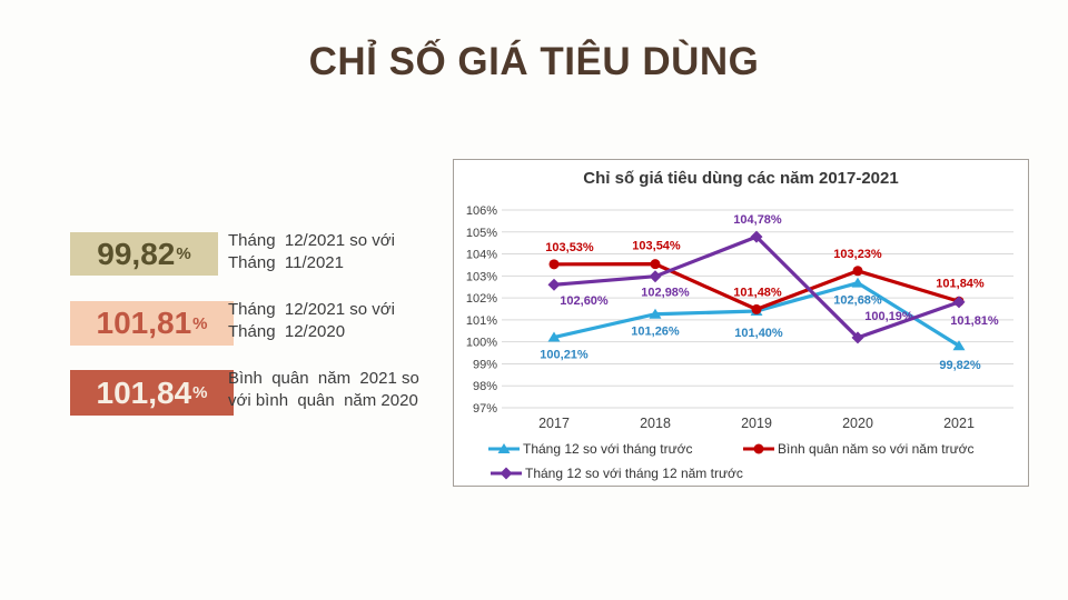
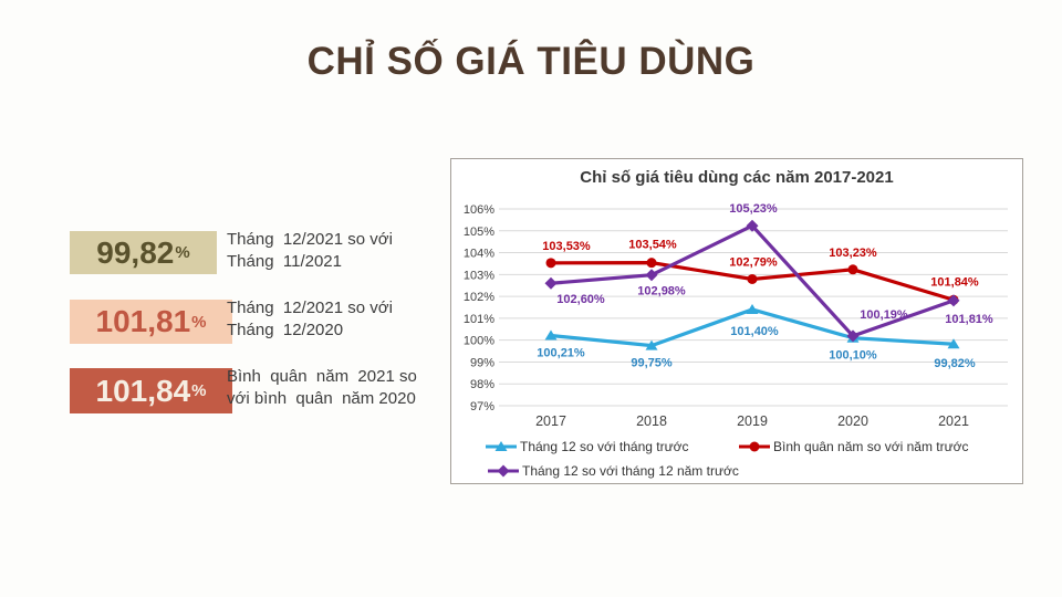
Tháng 12 so với tháng trước/2018: 101,26% -> 99,75%
Bình quân năm so với năm trước/2019: 101,48% -> 102,79%
Tháng 12 so với tháng 12 năm trước/2019: 104,78% -> 105,23%
Tháng 12 so với tháng trước/2020: 102,68% -> 100,10%
